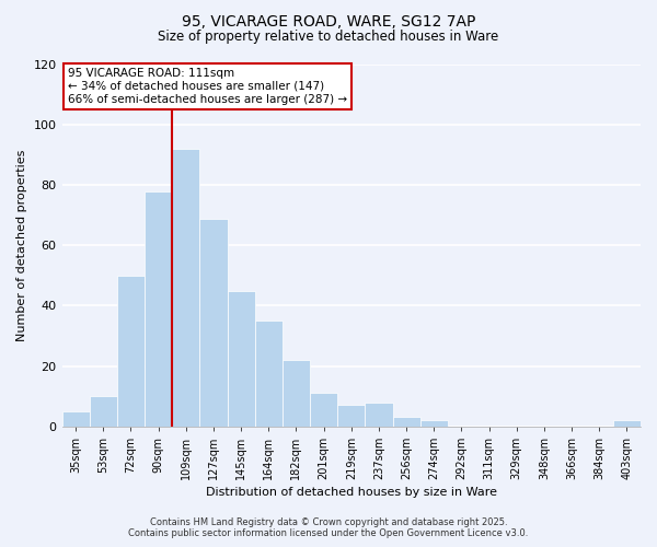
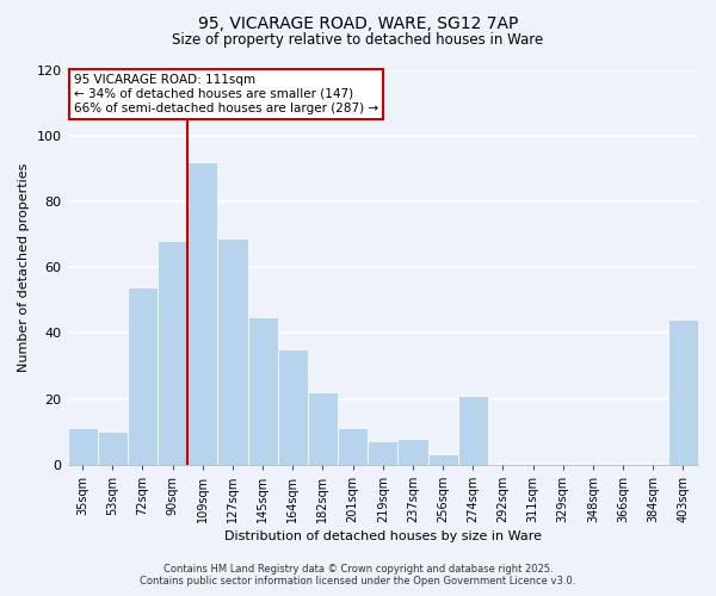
35sqm: 5 -> 11
72sqm: 50 -> 54
90sqm: 78 -> 68
274sqm: 2 -> 21
403sqm: 2 -> 44
